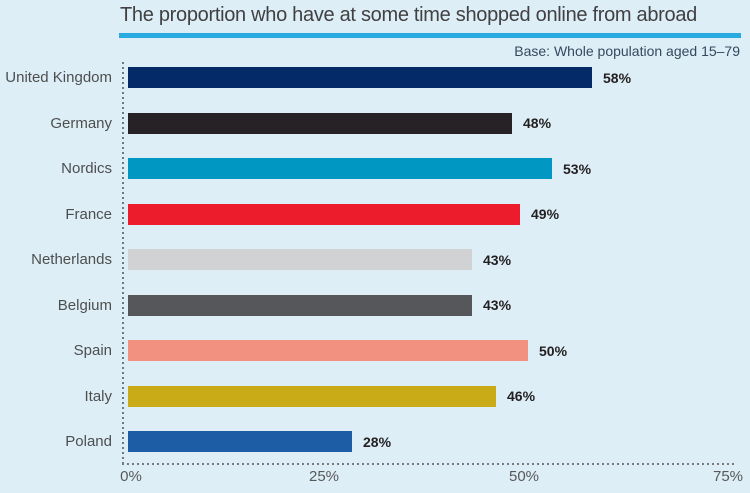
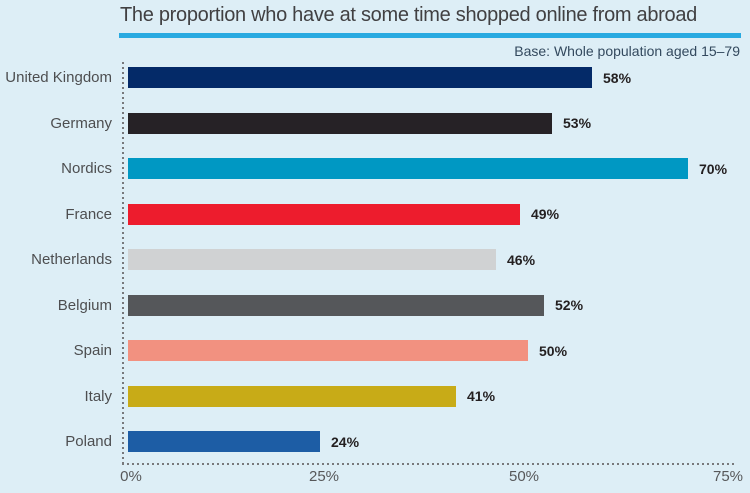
Germany: 48% -> 53%
Nordics: 53% -> 70%
Netherlands: 43% -> 46%
Belgium: 43% -> 52%
Italy: 46% -> 41%
Poland: 28% -> 24%
